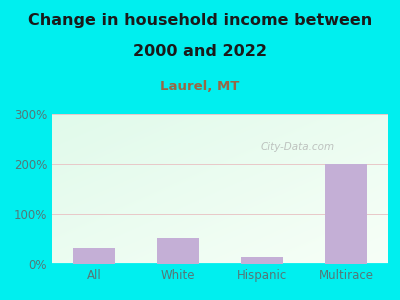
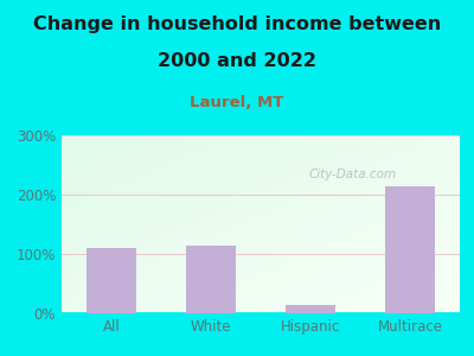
All: 32% -> 110%
White: 52% -> 115%
Multirace: 200% -> 215%
